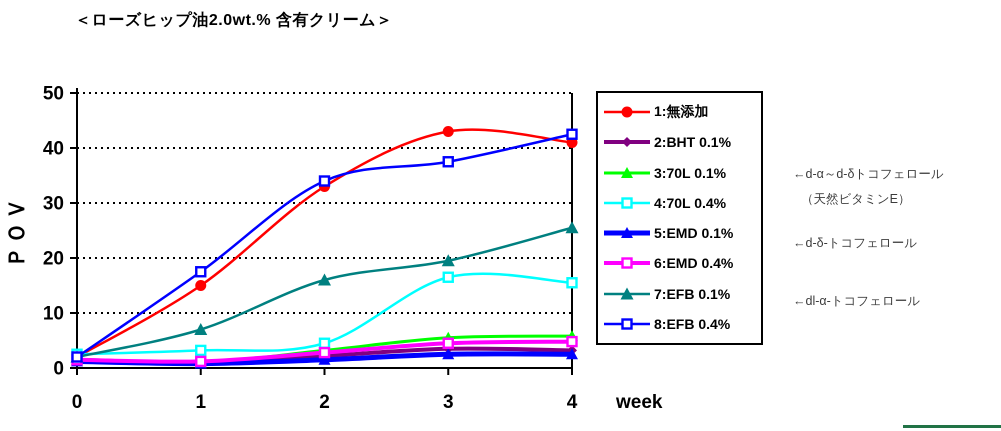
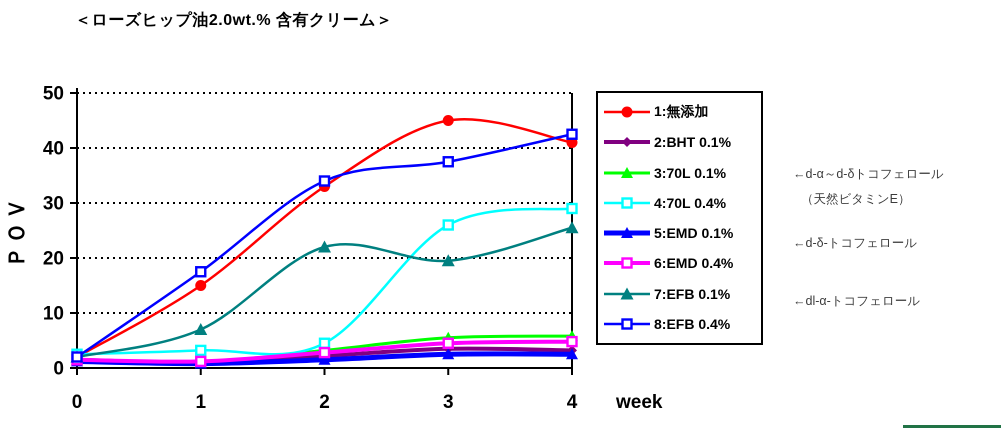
7:EFB 0.1%/2: 16 -> 22
1:無添加/3: 43 -> 45
4:70L 0.4%/3: 16 -> 26
4:70L 0.4%/4: 16 -> 29
